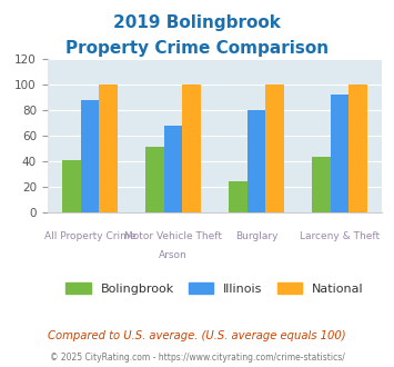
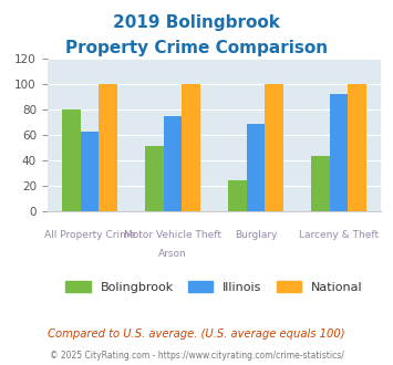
Bolingbrook/All Property Crime: 41 -> 80
Illinois/All Property Crime: 88 -> 63
Illinois/Motor Vehicle Theft: 68 -> 75
Illinois/Burglary: 80 -> 69
